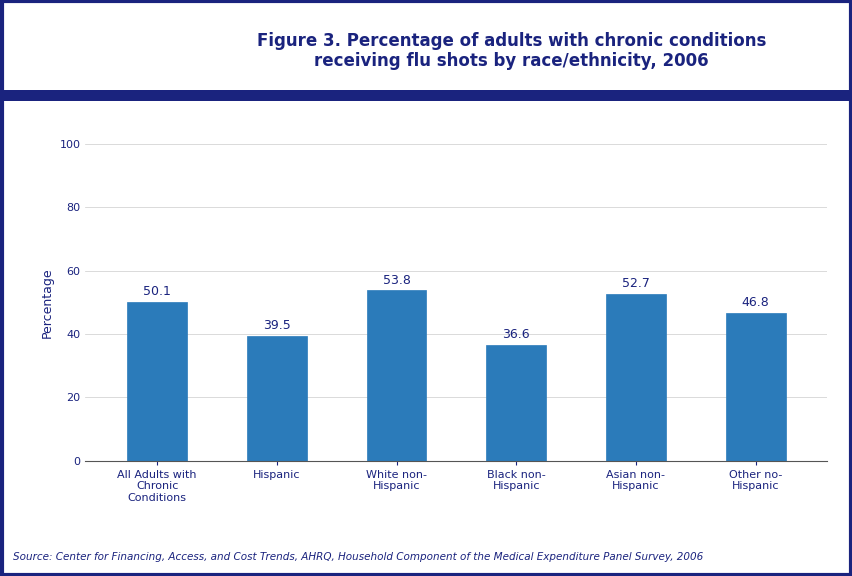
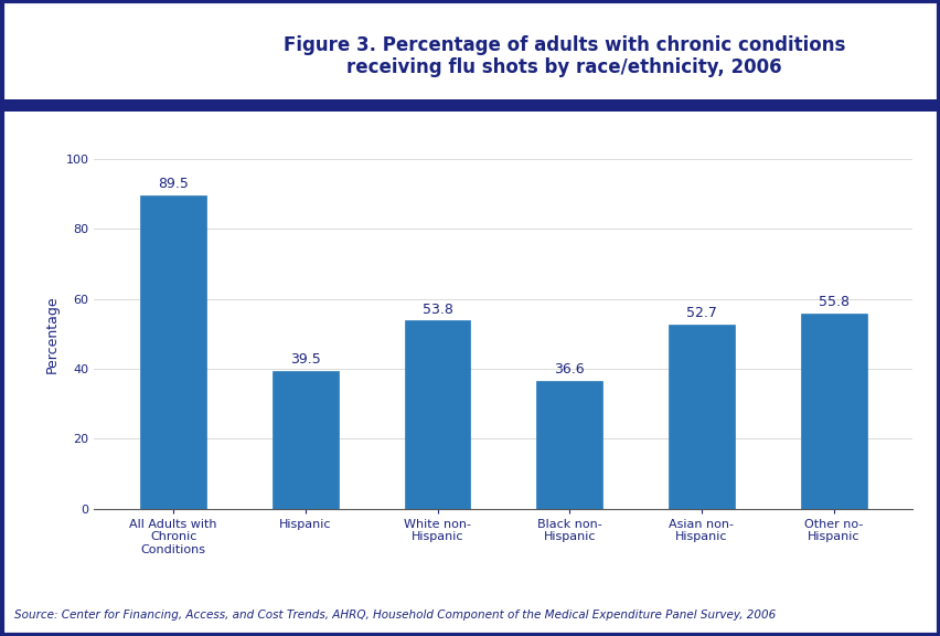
All Adults with Chronic Conditions: 50.1 -> 89.5
Other no- Hispanic: 46.8 -> 55.8
